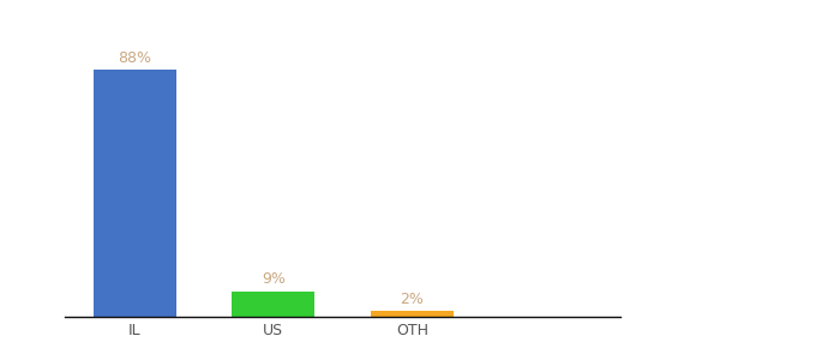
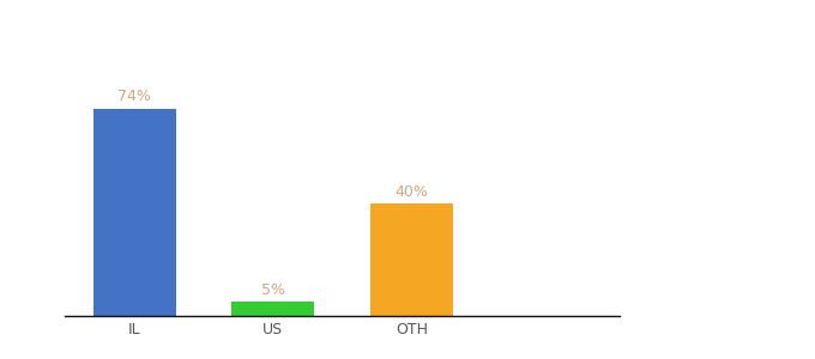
IL: 88% -> 74%
US: 9% -> 5%
OTH: 2% -> 40%
